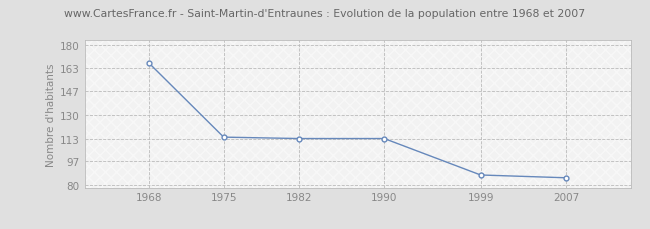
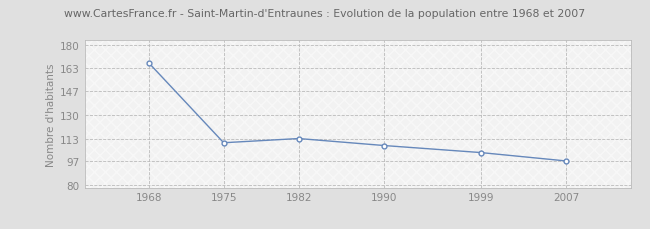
1975: 114 -> 110
1990: 113 -> 108
1999: 87 -> 103
2007: 85 -> 97
